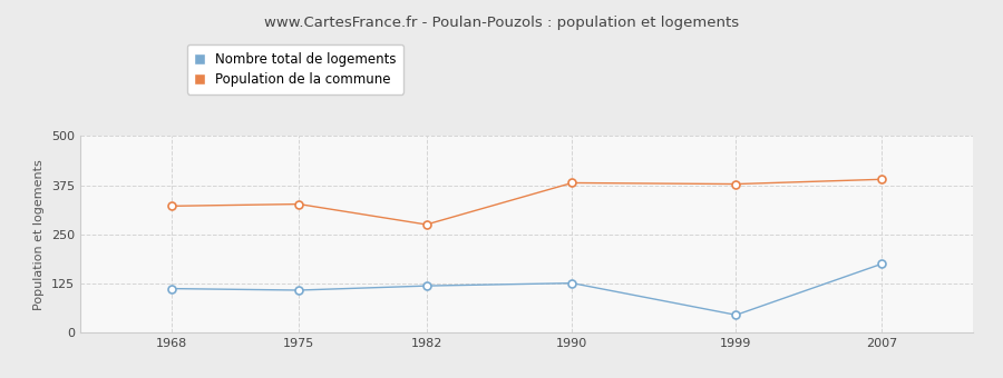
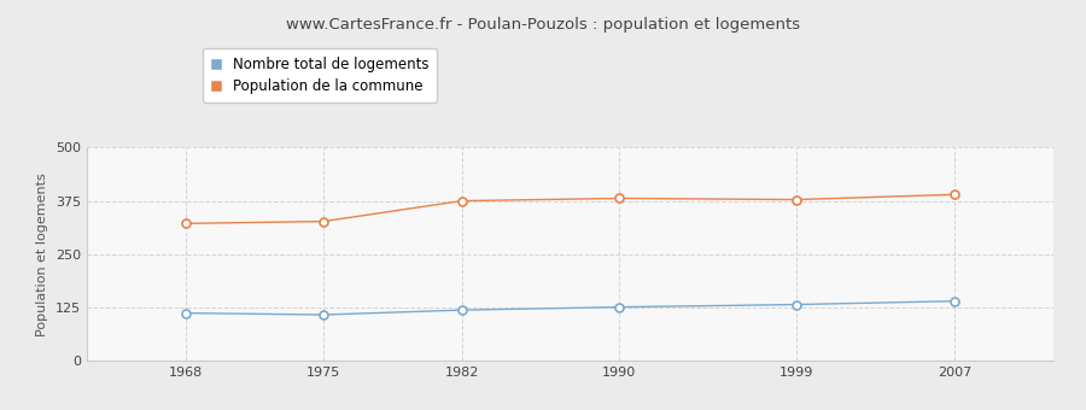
Population de la commune/1982: 275 -> 375
Nombre total de logements/1999: 45 -> 132
Nombre total de logements/2007: 175 -> 140
